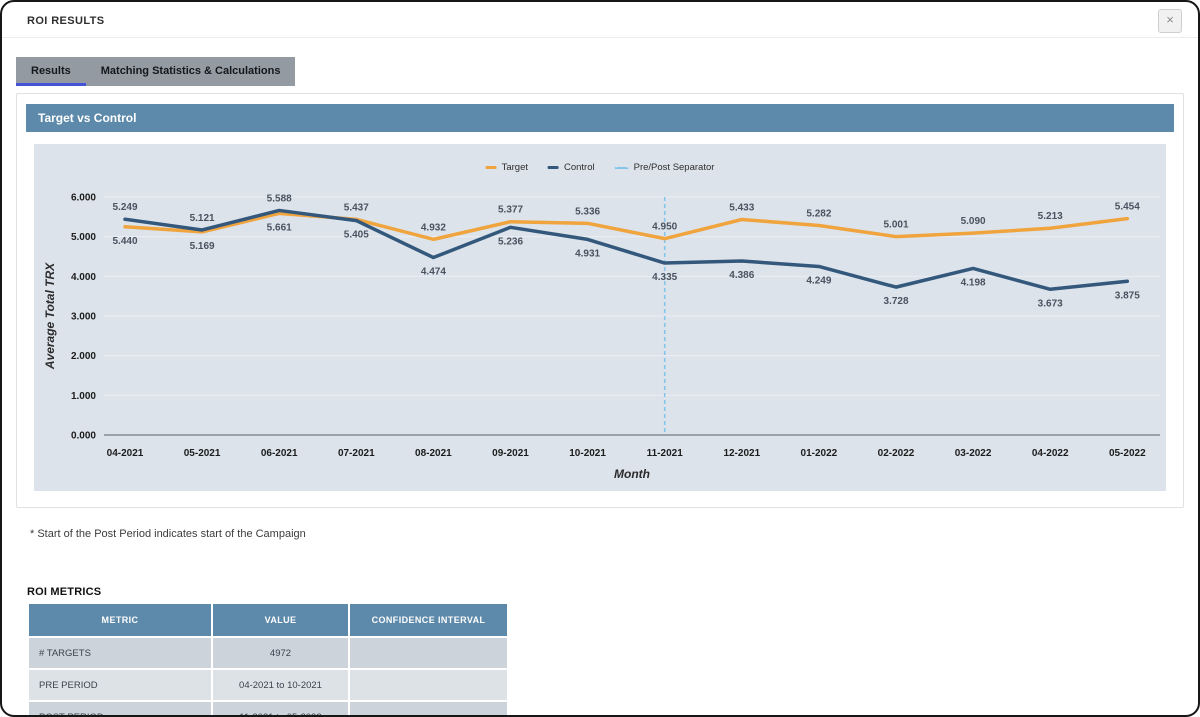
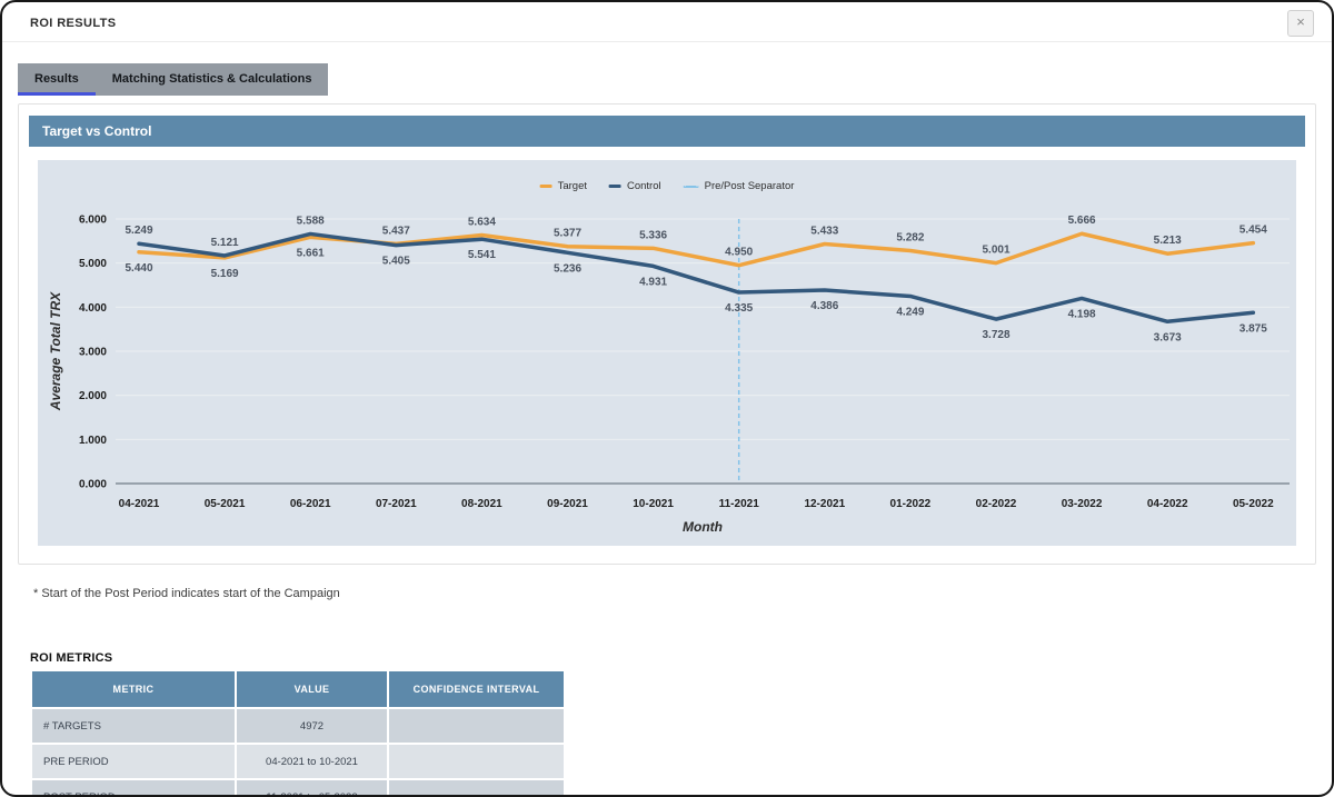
Target/08-2021: 4.932 -> 5.634
Control/08-2021: 4.474 -> 5.541
Target/03-2022: 5.090 -> 5.666
